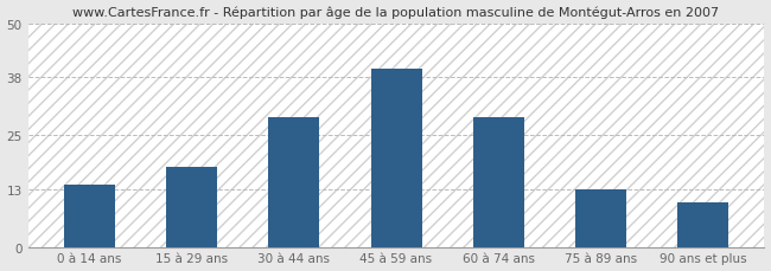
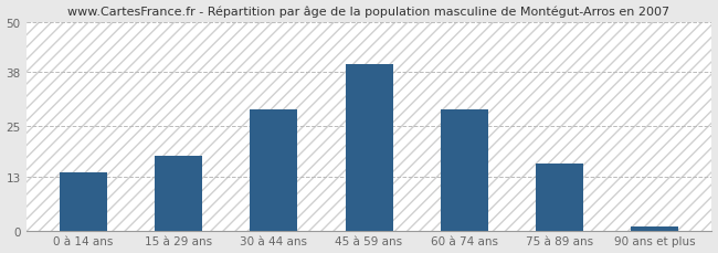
75 à 89 ans: 13 -> 16
90 ans et plus: 10 -> 1
